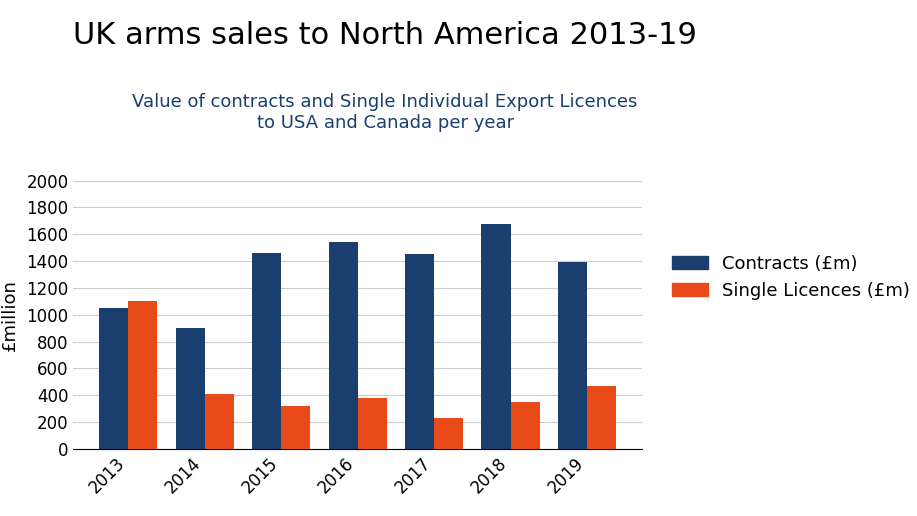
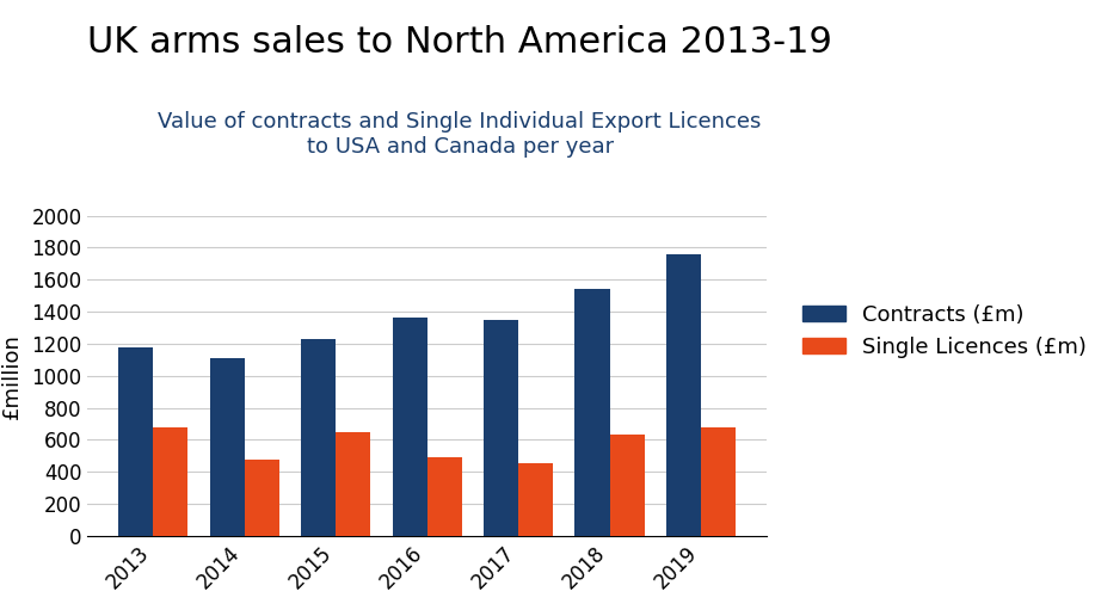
Contracts (£m)/2013: 1050 -> 1180
Single Licences (£m)/2013: 1100 -> 680
Contracts (£m)/2014: 900 -> 1110
Single Licences (£m)/2014: 410 -> 480
Contracts (£m)/2015: 1460 -> 1230
Single Licences (£m)/2015: 320 -> 650
Contracts (£m)/2016: 1540 -> 1360
Single Licences (£m)/2016: 380 -> 500
Contracts (£m)/2017: 1450 -> 1350
Single Licences (£m)/2017: 230 -> 460
Contracts (£m)/2018: 1680 -> 1540
Single Licences (£m)/2018: 350 -> 640
Contracts (£m)/2019: 1390 -> 1760
Single Licences (£m)/2019: 470 -> 680
